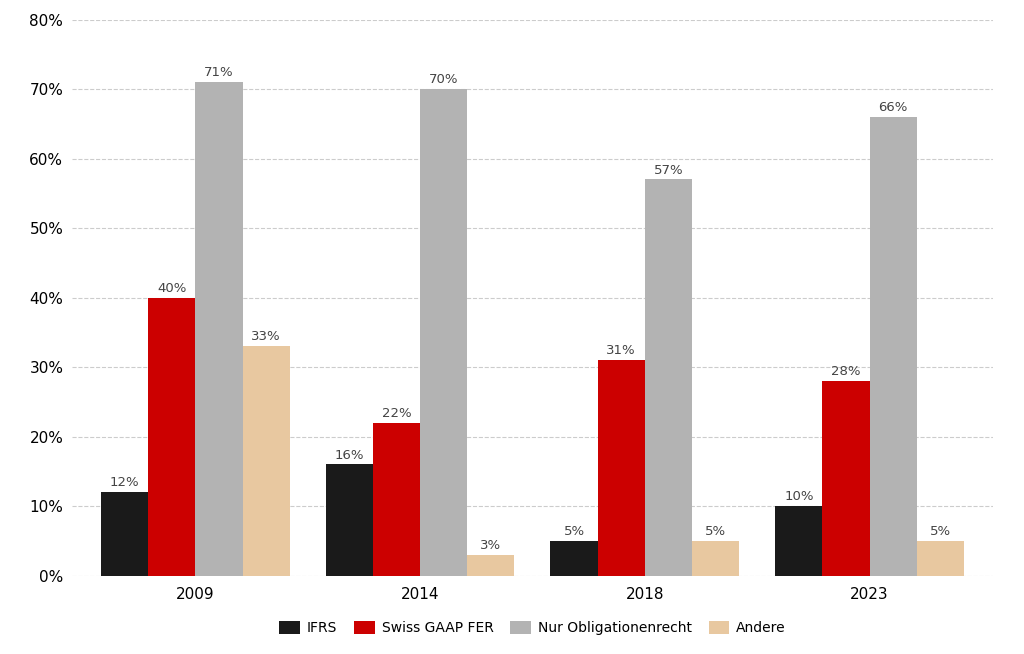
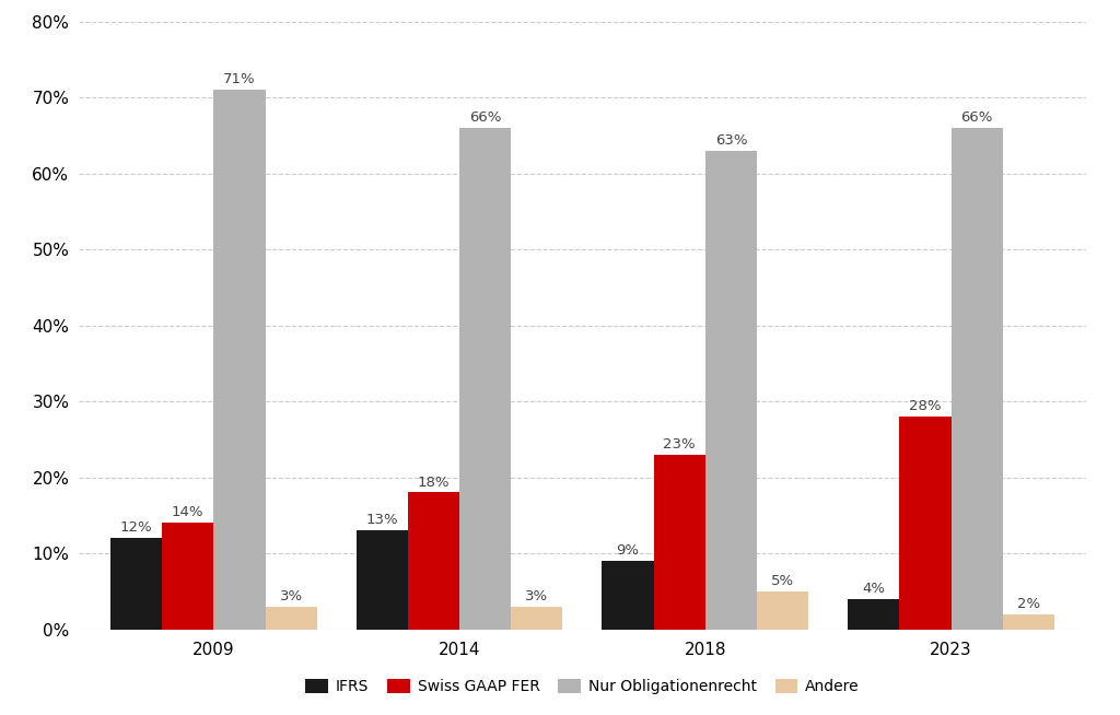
Swiss GAAP FER/2009: 40% -> 14%
Andere/2009: 33% -> 3%
IFRS/2014: 16% -> 13%
Swiss GAAP FER/2014: 22% -> 18%
Nur Obligationenrecht/2014: 70% -> 66%
IFRS/2018: 5% -> 9%
Swiss GAAP FER/2018: 31% -> 23%
Nur Obligationenrecht/2018: 57% -> 63%
IFRS/2023: 10% -> 4%
Andere/2023: 5% -> 2%
